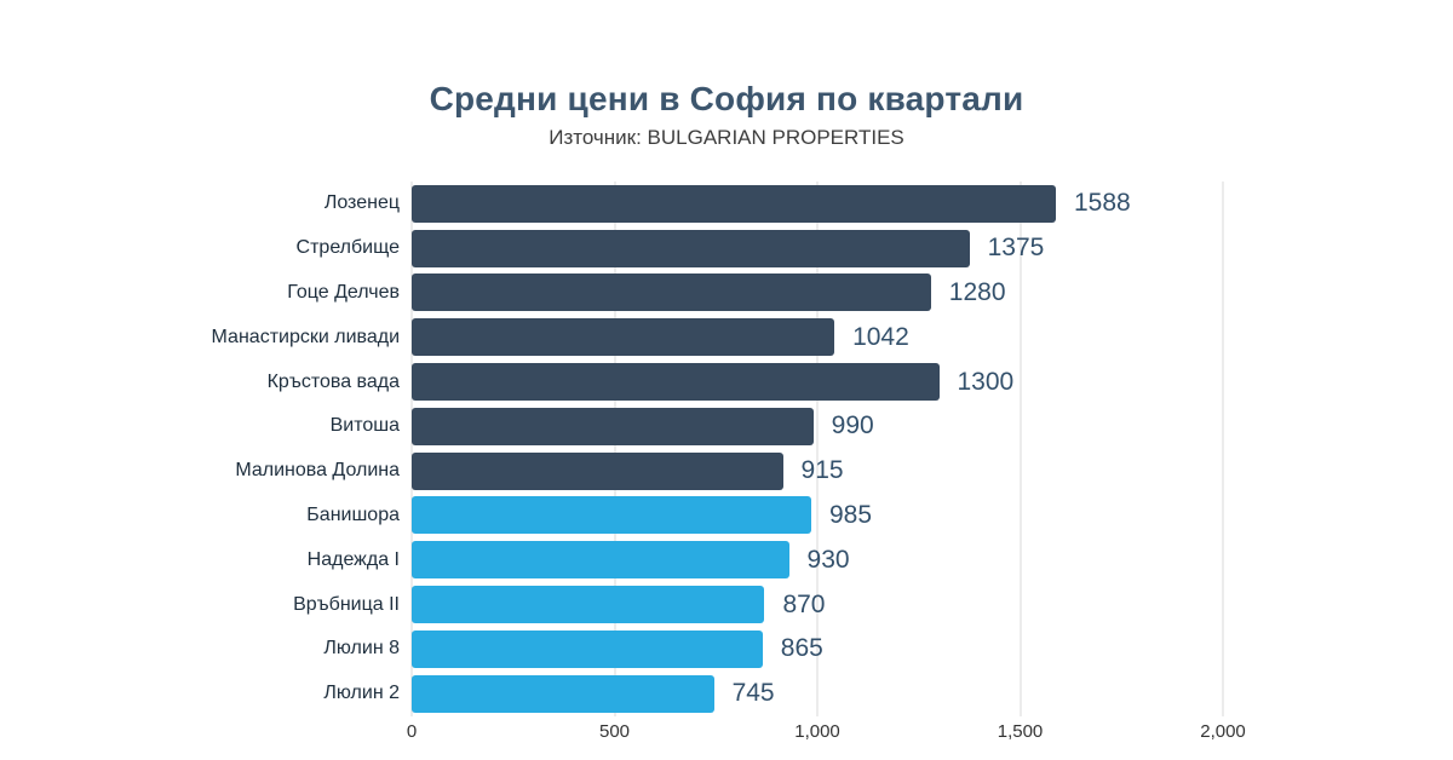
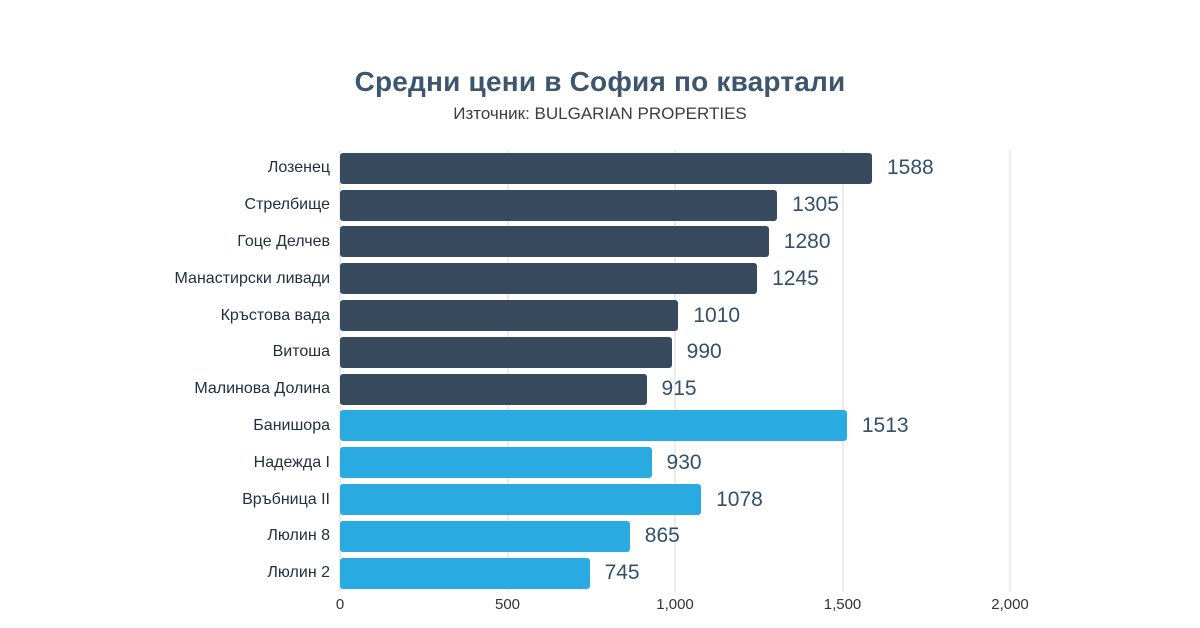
Стрелбище: 1375 -> 1305
Манастирски ливади: 1042 -> 1245
Кръстова вада: 1300 -> 1010
Банишора: 985 -> 1513
Връбница II: 870 -> 1078
